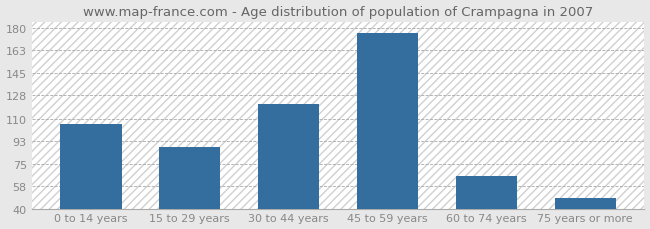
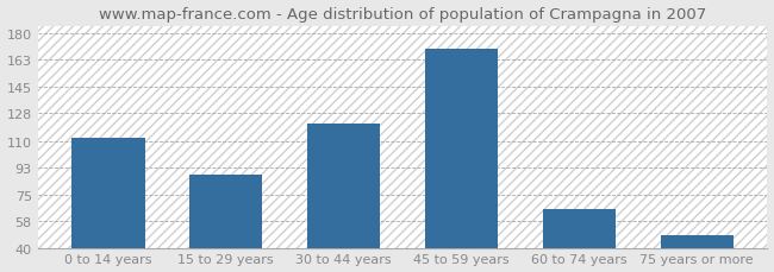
0 to 14 years: 106 -> 112
45 to 59 years: 176 -> 170
